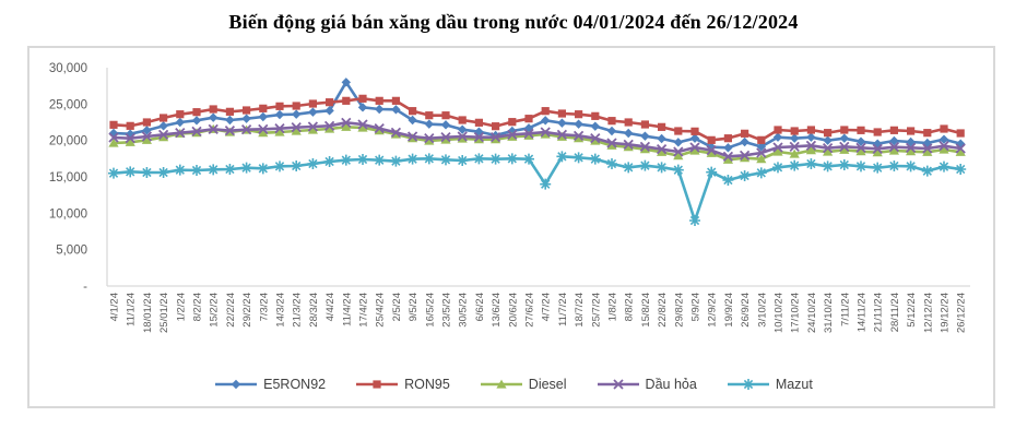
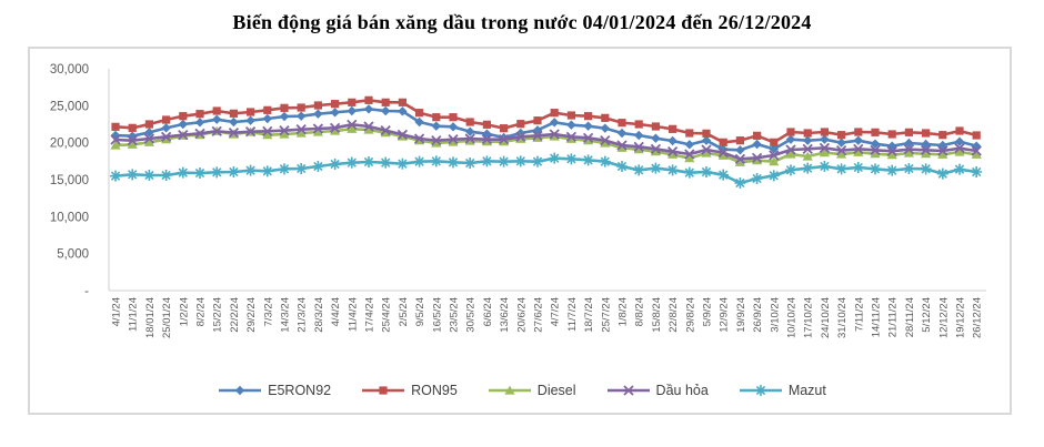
E5RON92/11/4/24: 28000 -> 24000
Mazut/4/7/24: 14000 -> 18000
Mazut/5/9/24: 9000 -> 16000
